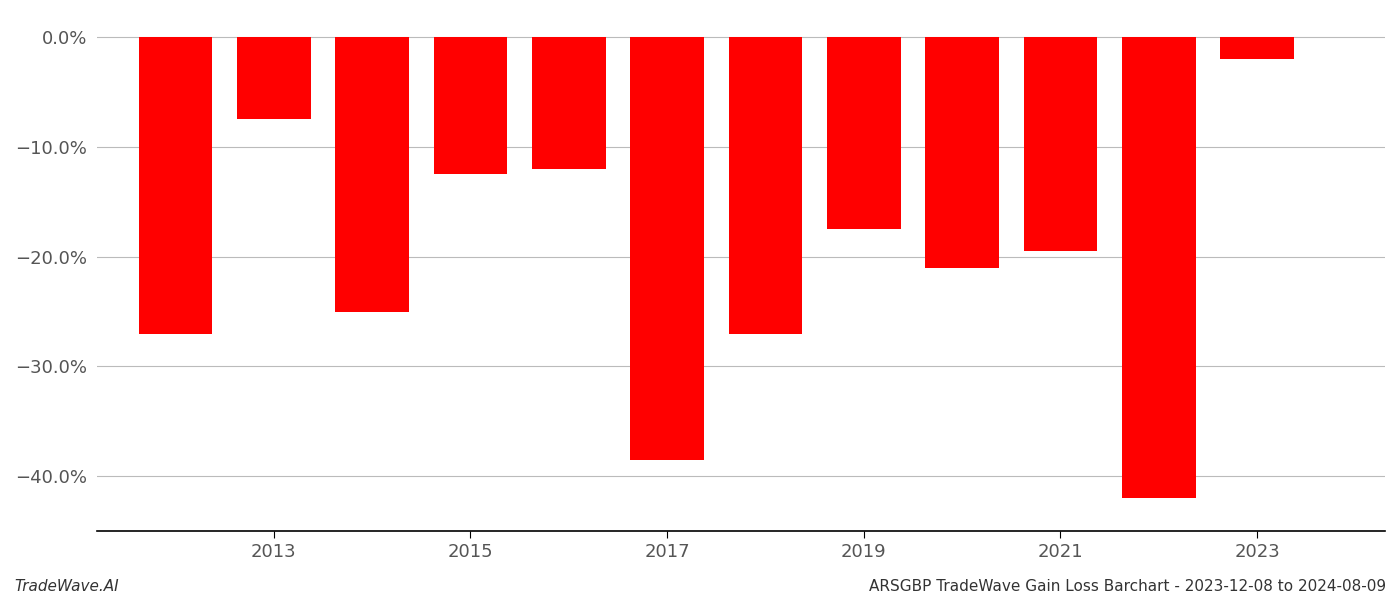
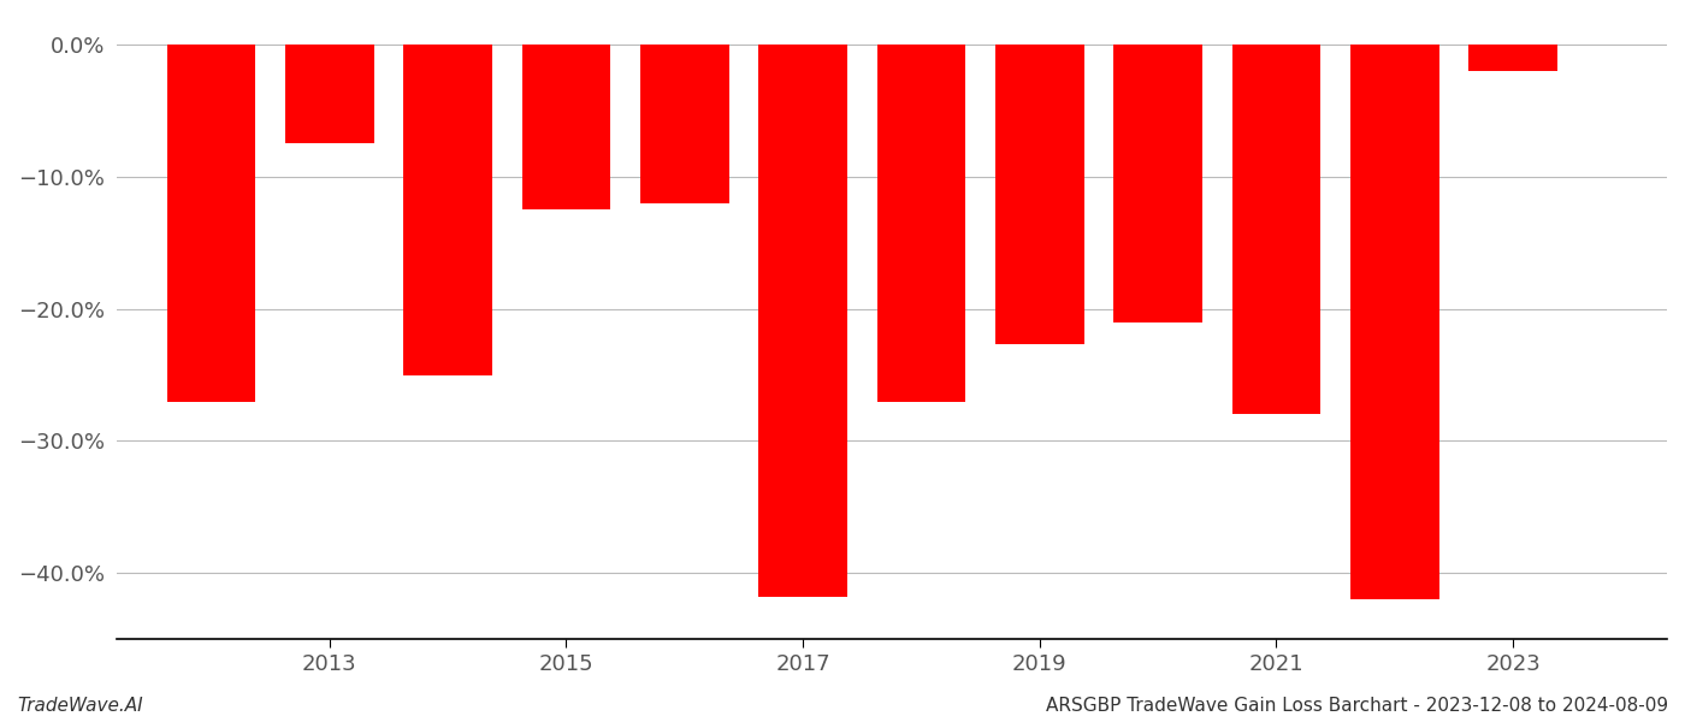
2017: -38.5% -> -41.8%
2019: -17.5% -> -22.7%
2021: -19.5% -> -28.0%
